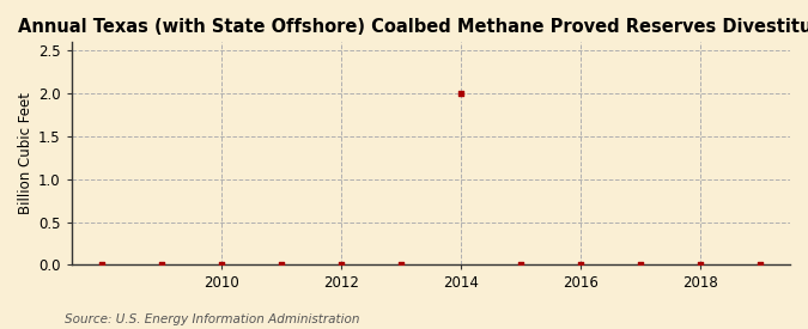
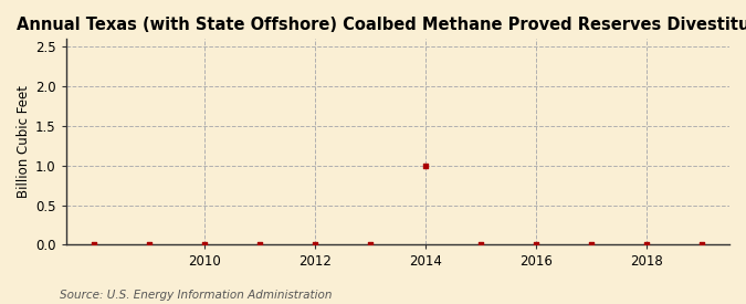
2014: 2 -> 1
